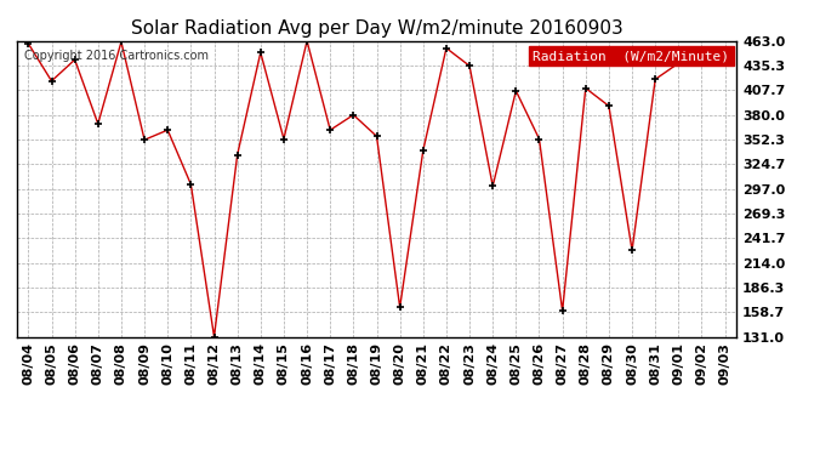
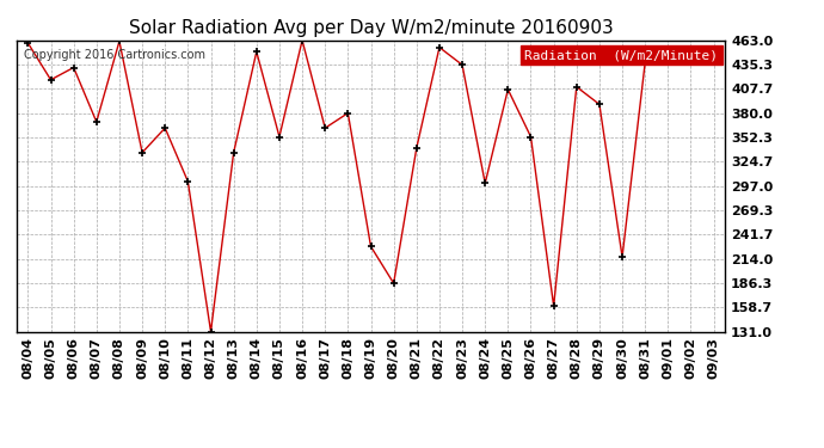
08/06: 442 -> 432
08/09: 352 -> 335
08/19: 356 -> 228
08/20: 164 -> 186
08/30: 228 -> 216
08/31: 420 -> 438
